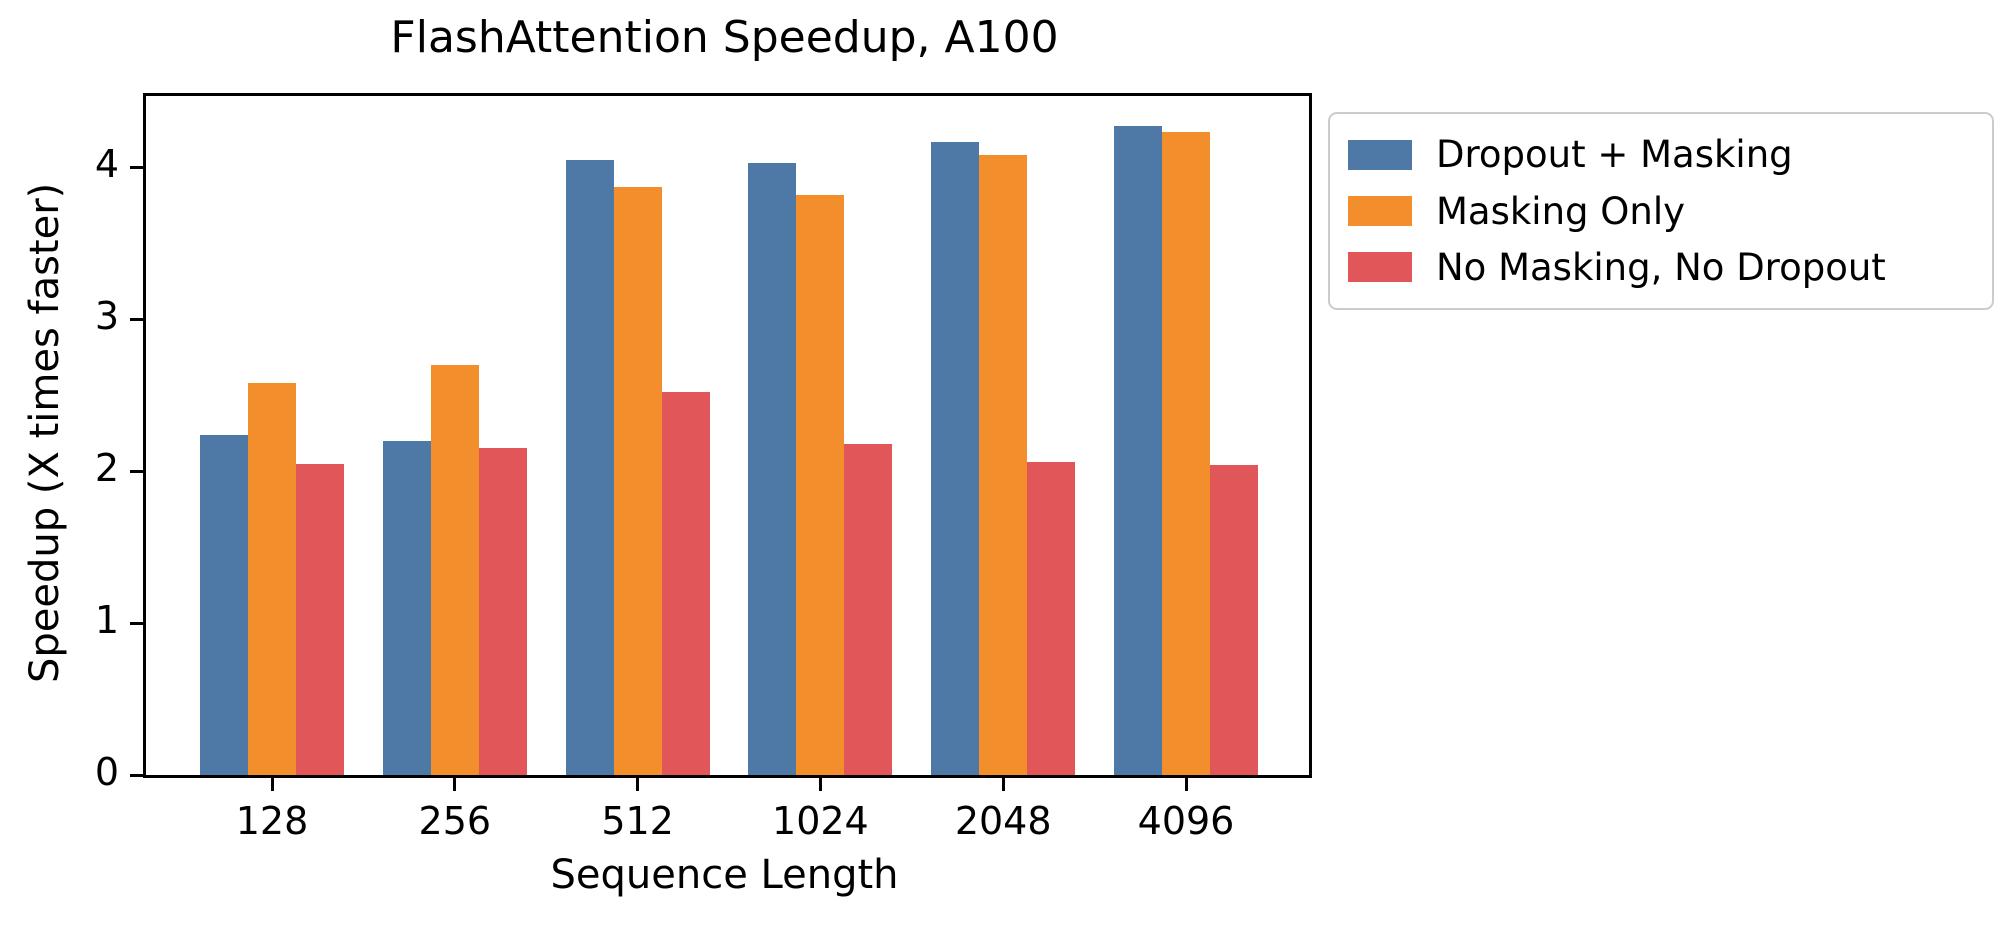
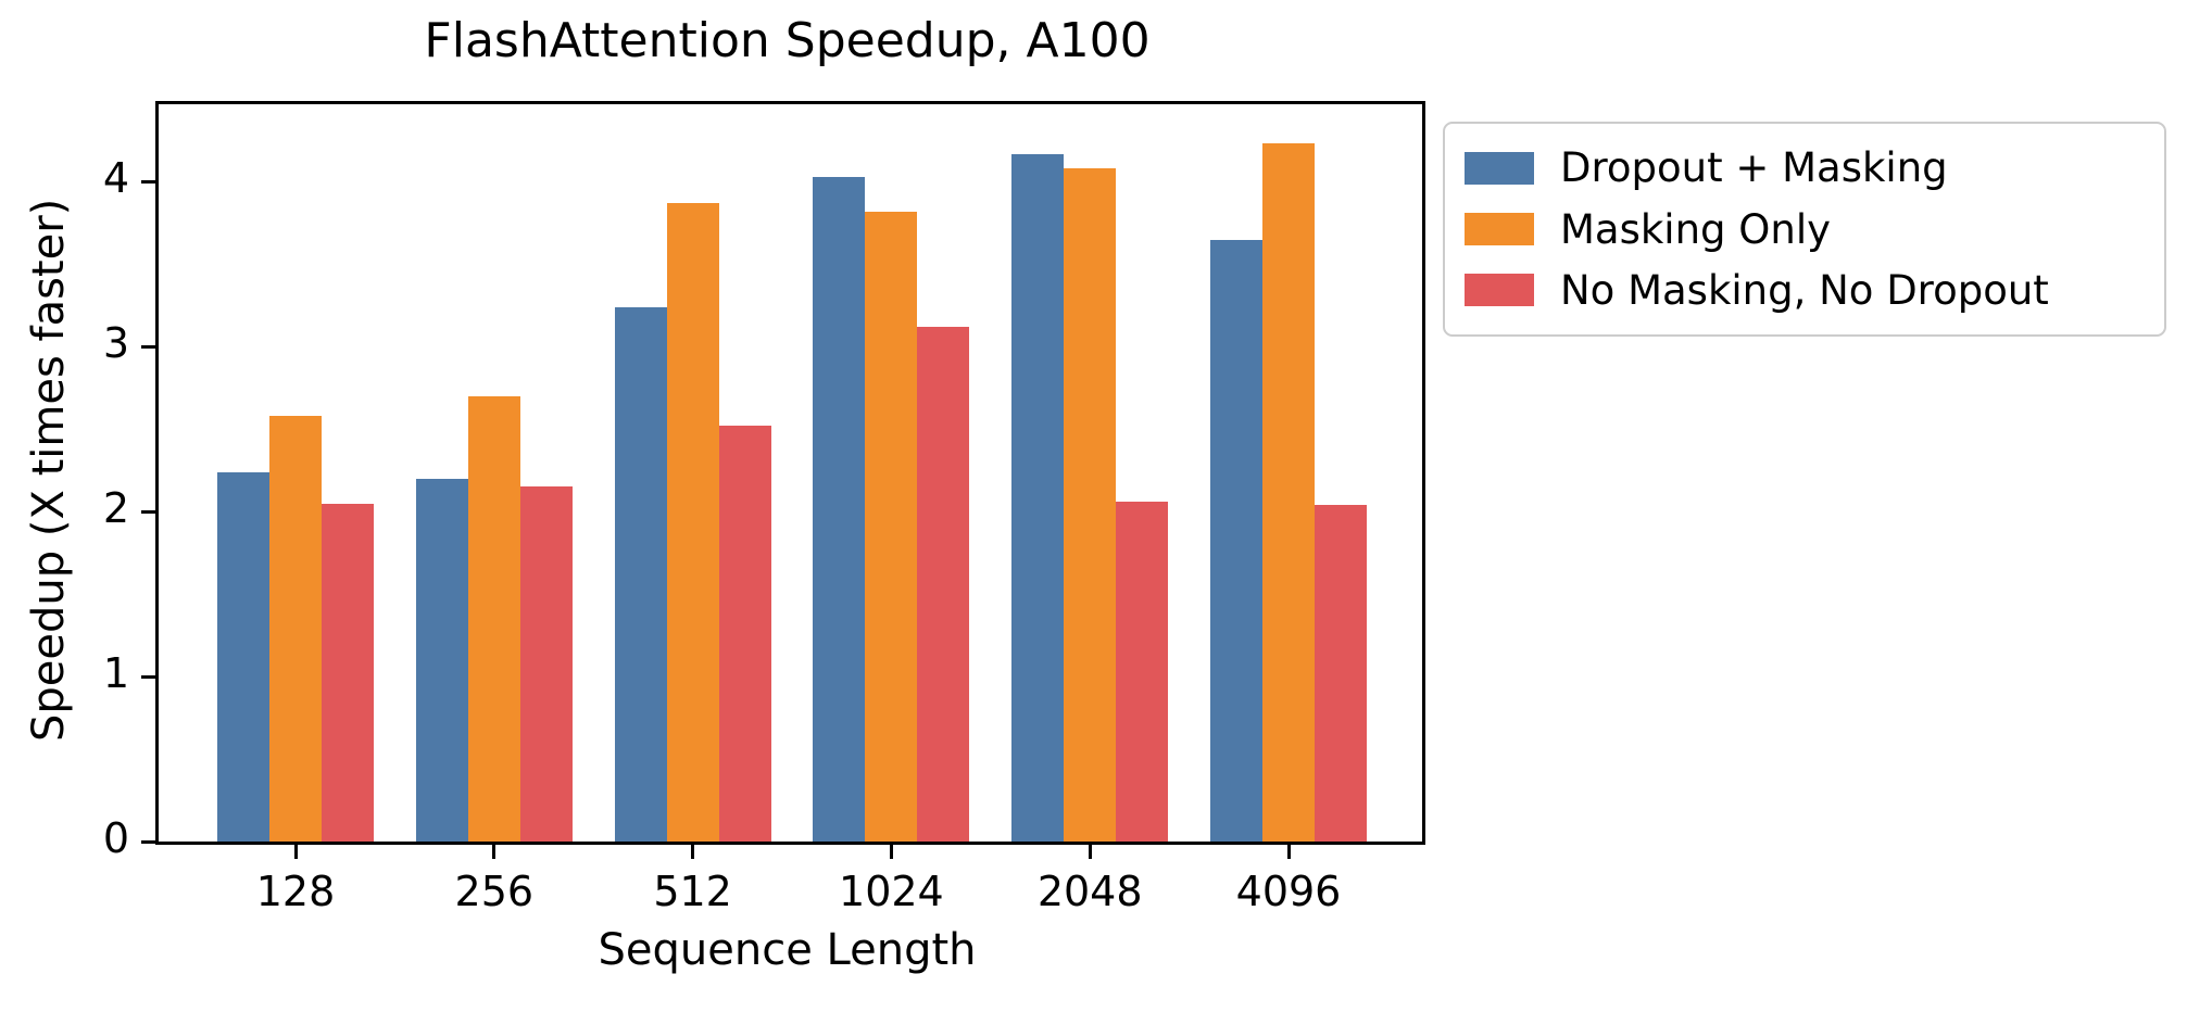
Dropout + Masking/512: 4.05 -> 3.24
No Masking, No Dropout/1024: 2.18 -> 3.12
Dropout + Masking/4096: 4.27 -> 3.65
